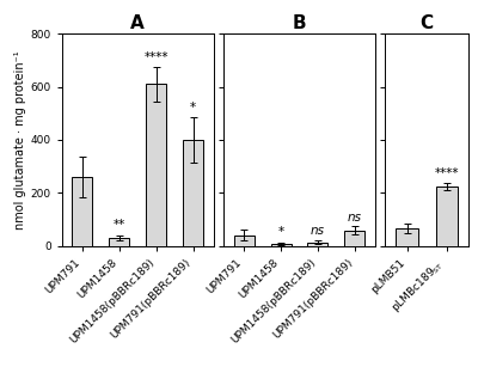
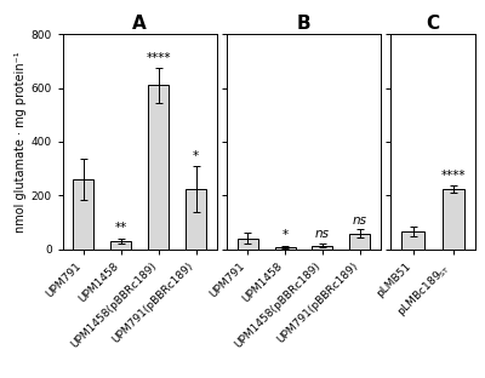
A/UPM791(pBBRc189): 400 -> 225
